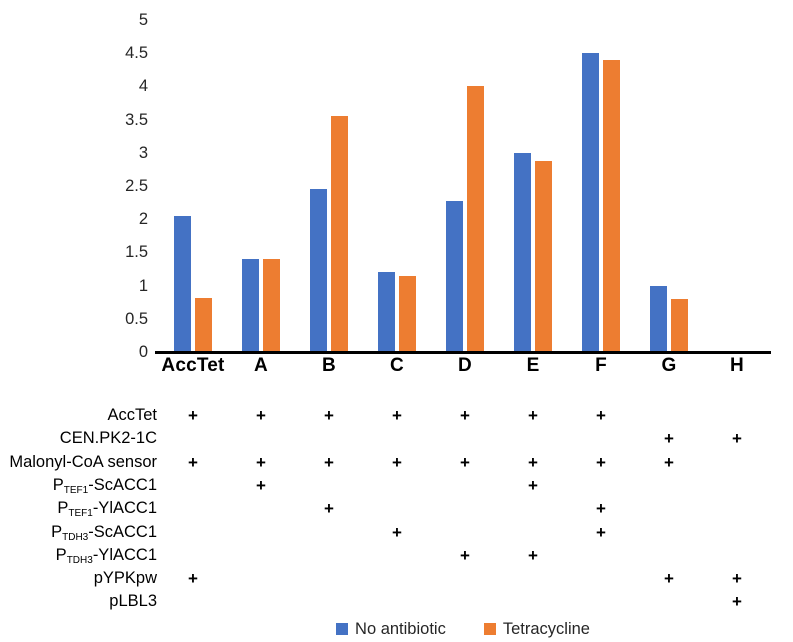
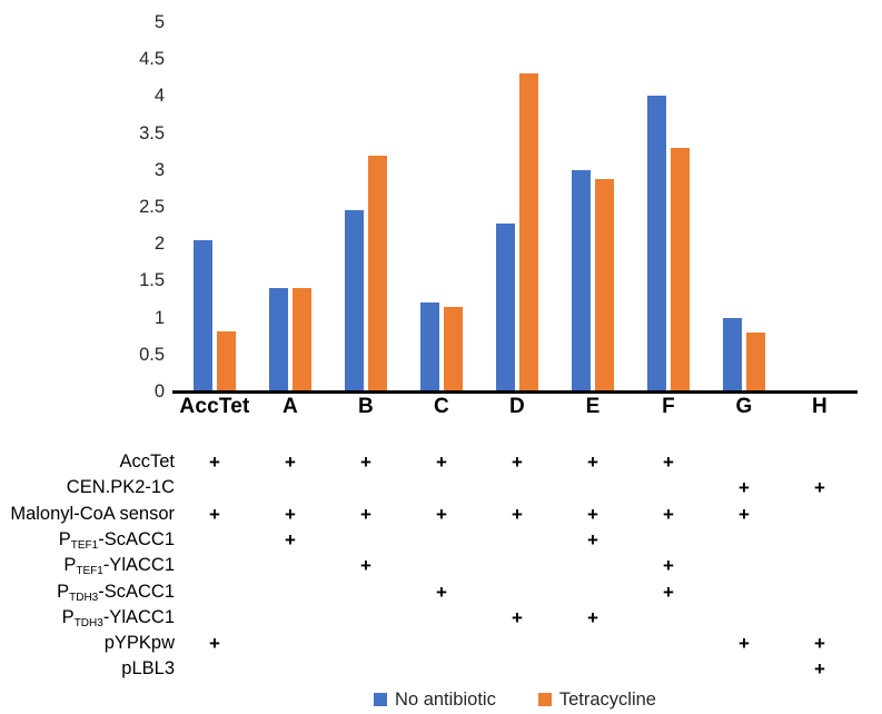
Tetracycline/B: 3.5 -> 3.2
Tetracycline/D: 4.0 -> 4.3
No antibiotic/F: 4.5 -> 4.0
Tetracycline/F: 4.4 -> 3.3
